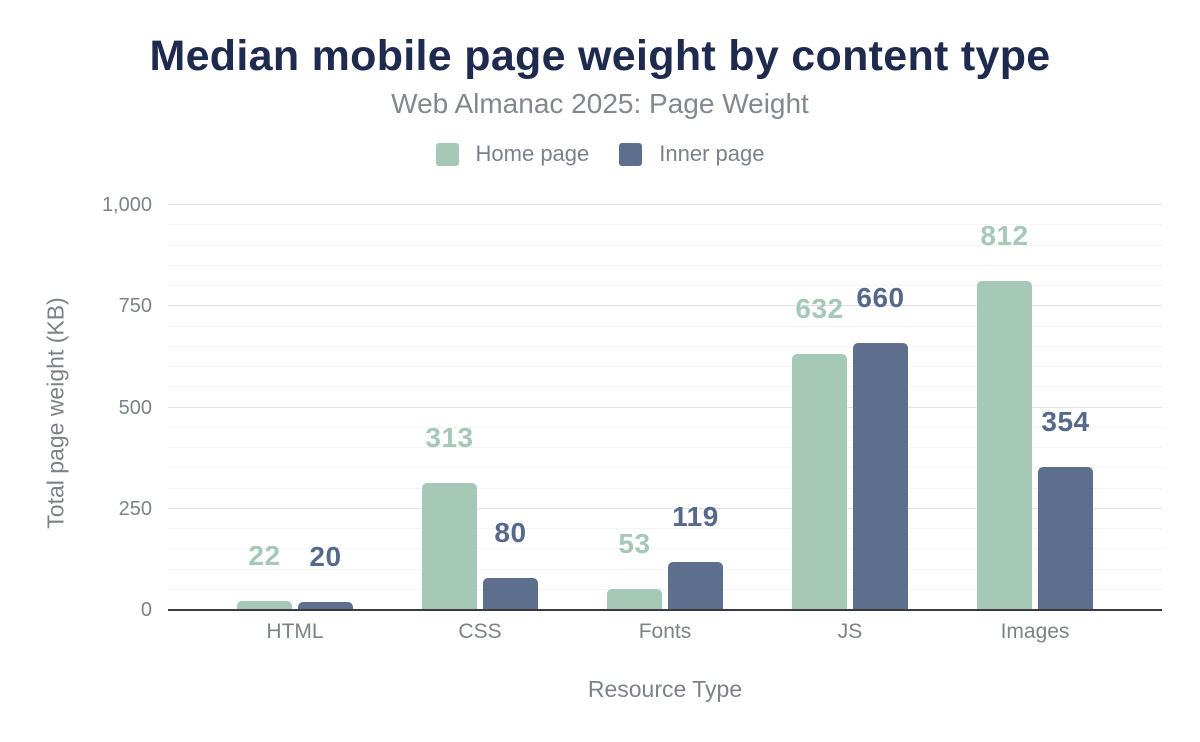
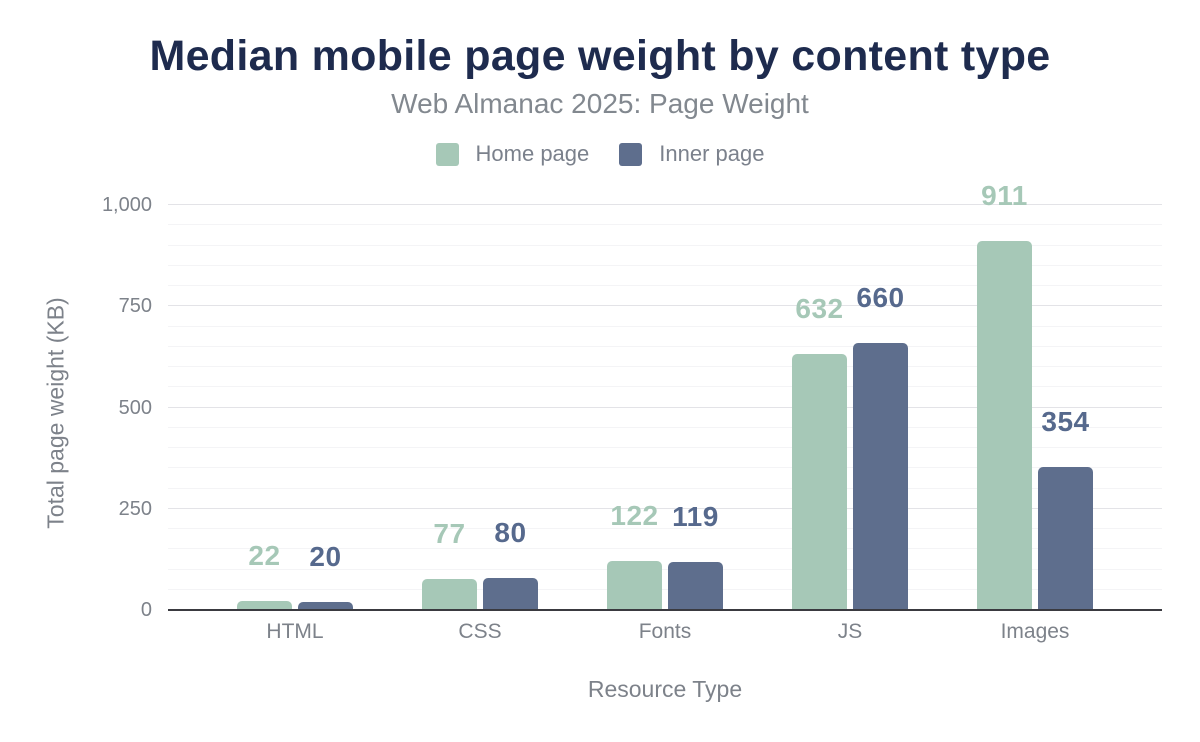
Home page/CSS: 313 -> 77
Home page/Fonts: 53 -> 122
Home page/Images: 812 -> 911
